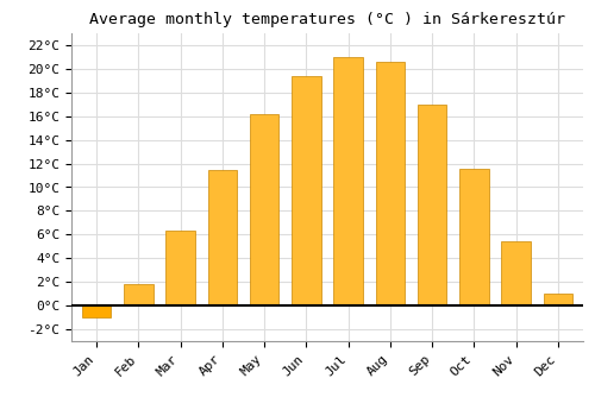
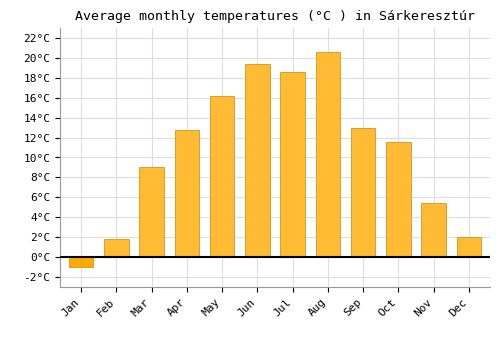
Mar: 6.3°C -> 9.0°C
Apr: 11.5°C -> 12.8°C
Jul: 21.0°C -> 18.6°C
Sep: 17.0°C -> 13.0°C
Dec: 1.0°C -> 2.0°C
